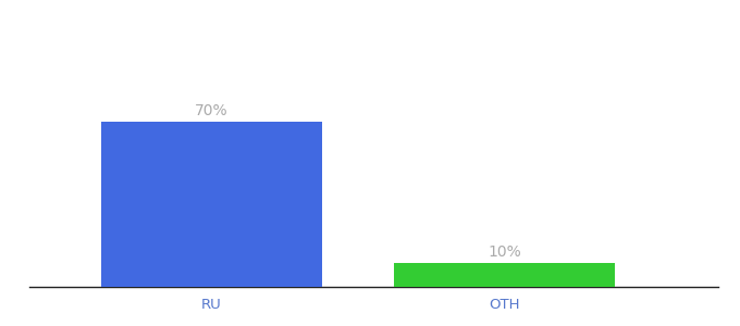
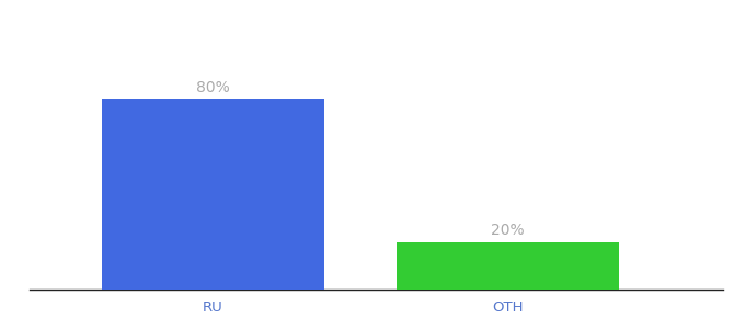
RU: 70% -> 80%
OTH: 10% -> 20%
